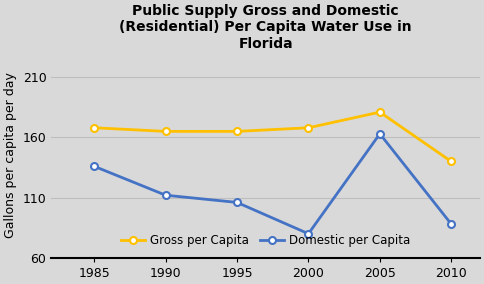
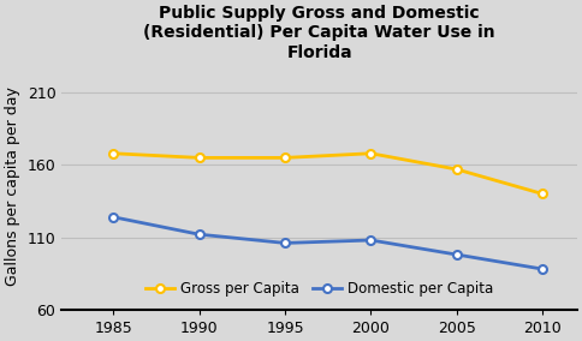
Domestic per Capita/1985: 136 -> 124
Domestic per Capita/2000: 80 -> 108
Gross per Capita/2005: 181 -> 157
Domestic per Capita/2005: 163 -> 98
